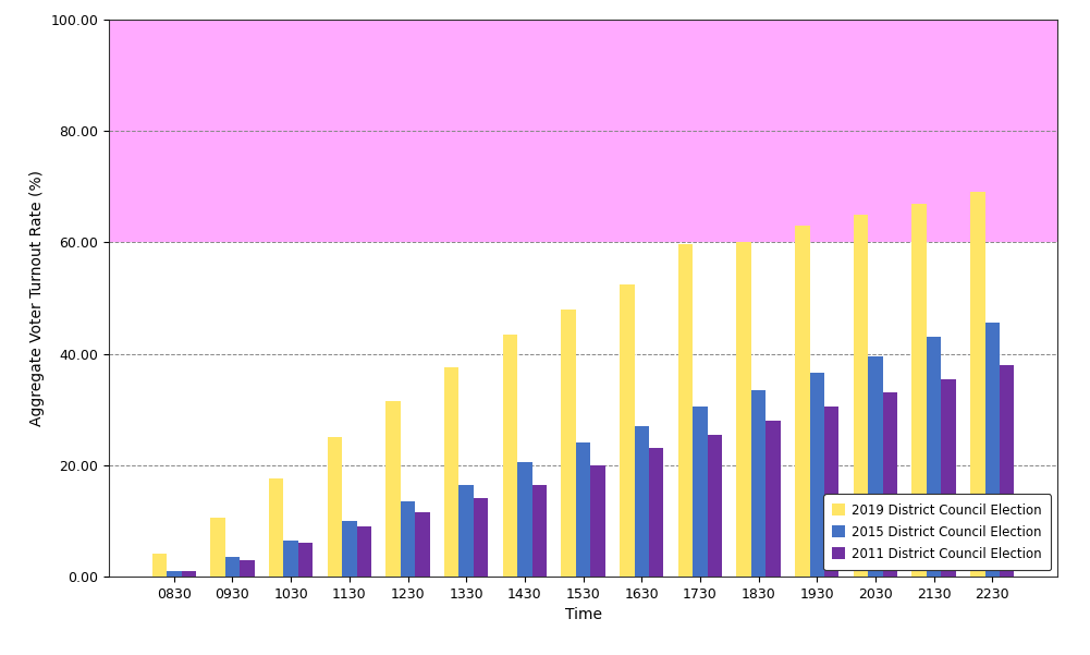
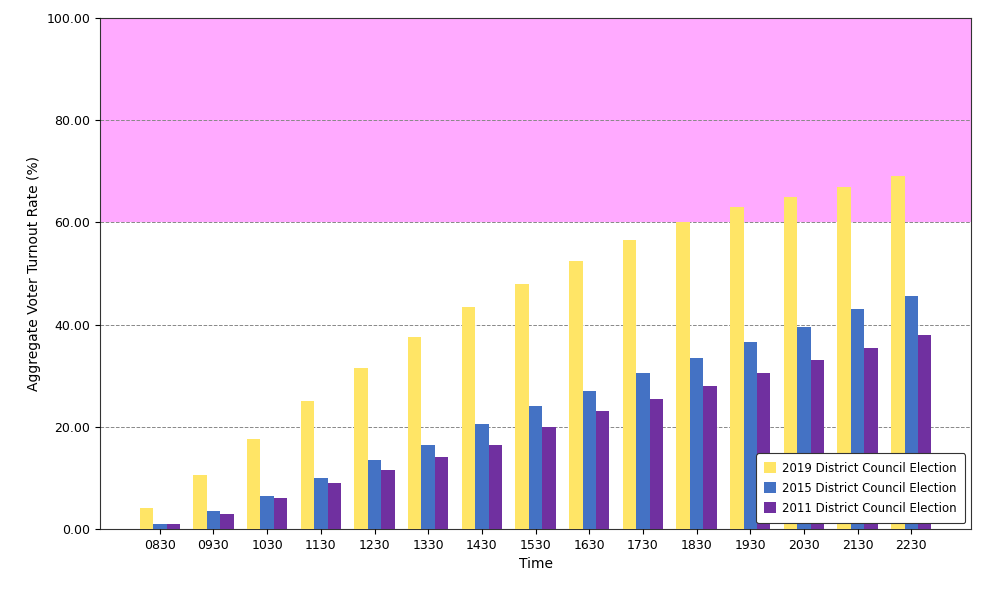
2019 District Council Election/1730: 59.6 -> 56.5
